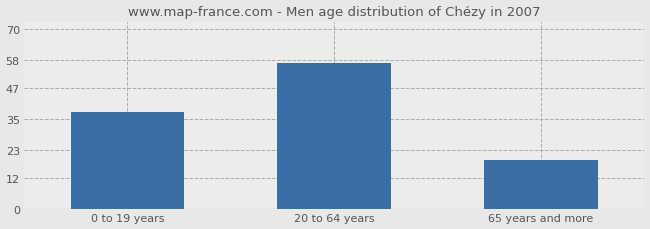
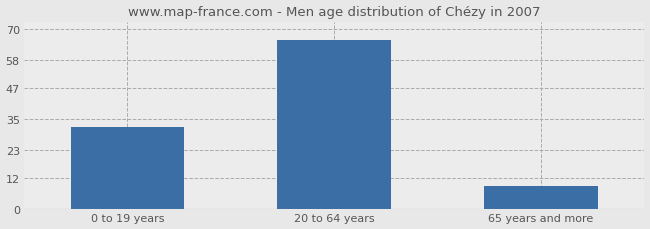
0 to 19 years: 38 -> 32
20 to 64 years: 57 -> 66
65 years and more: 19 -> 9
